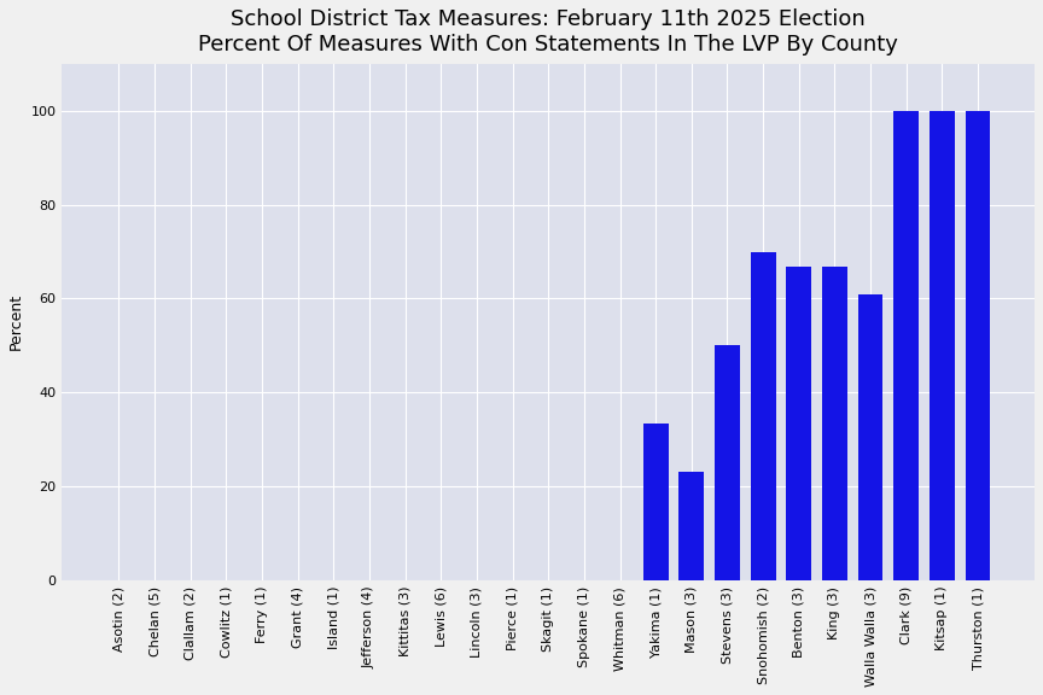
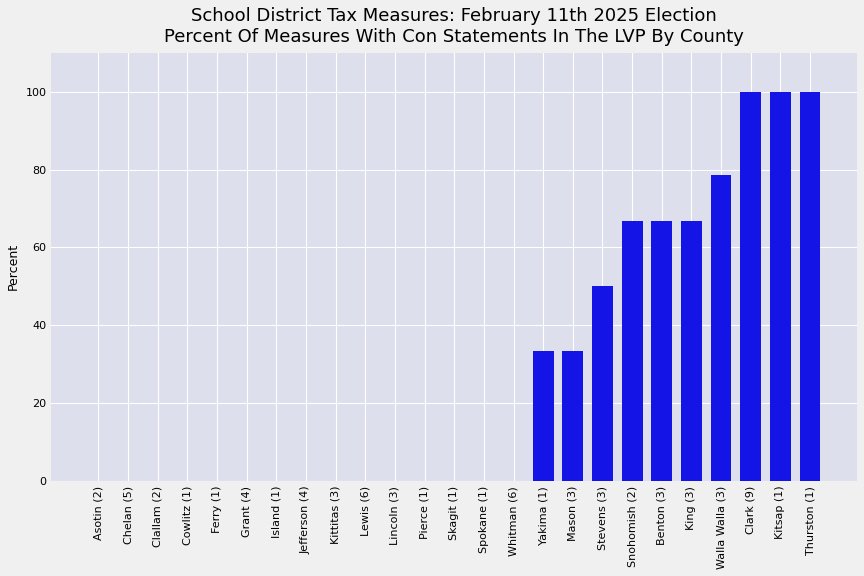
Mason (3): 23.0 -> 33.3
Snohomish (2): 70.0 -> 66.7
Walla Walla (3): 61.0 -> 78.6
